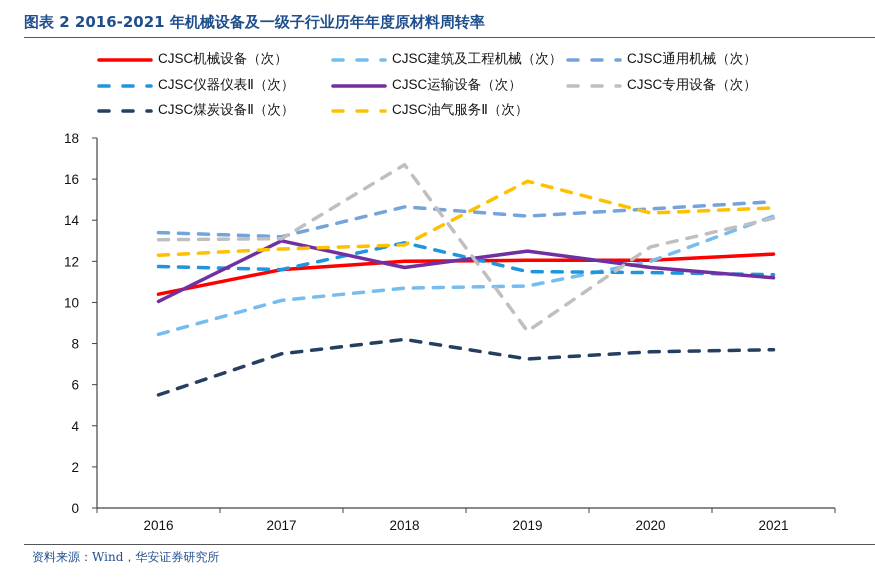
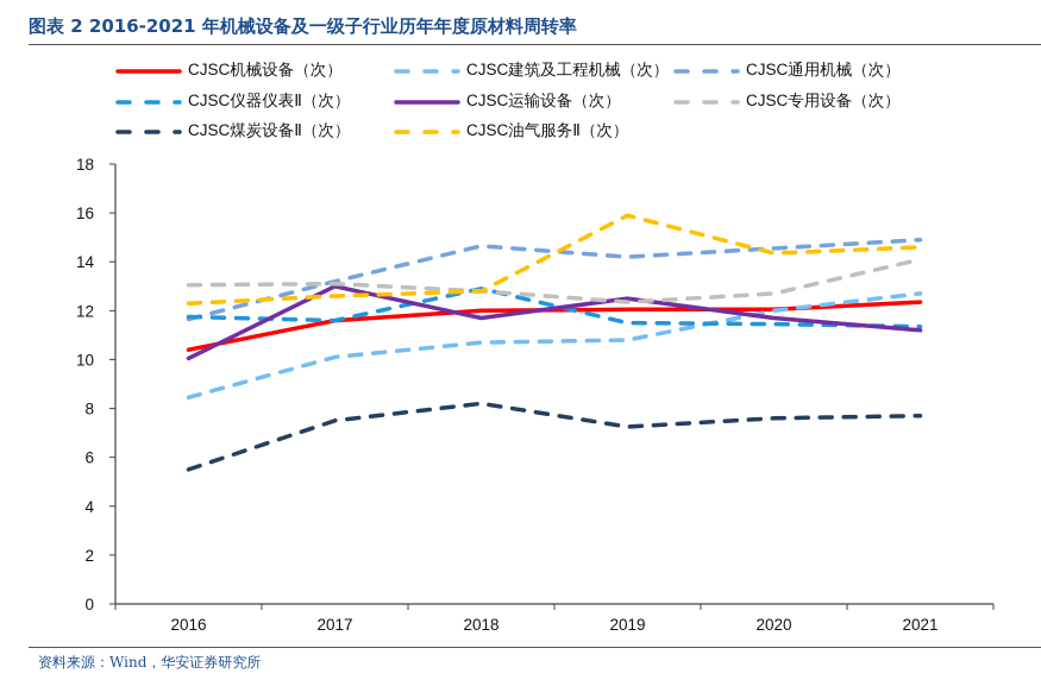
CJSC通用机械（次）/2016: 13.4 -> 11.7
CJSC专用设备（次）/2018: 16.7 -> 12.8
CJSC专用设备（次）/2019: 8.6 -> 12.3
CJSC建筑及工程机械（次）/2021: 14.2 -> 12.7
